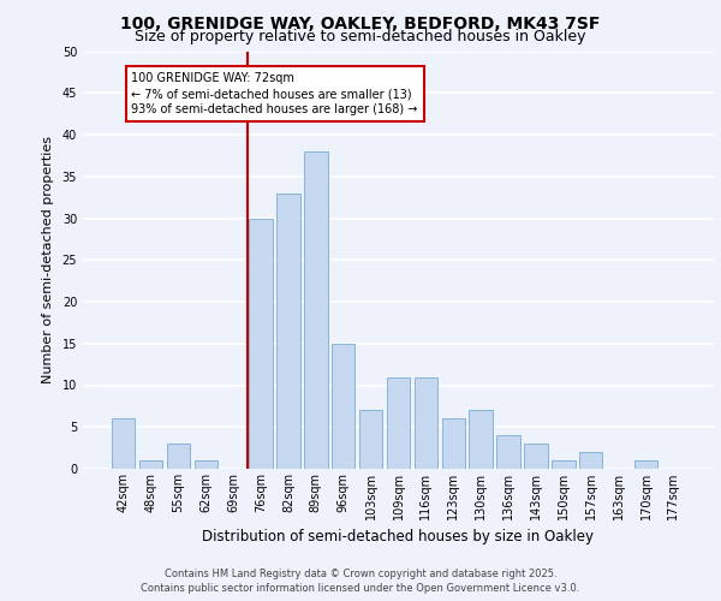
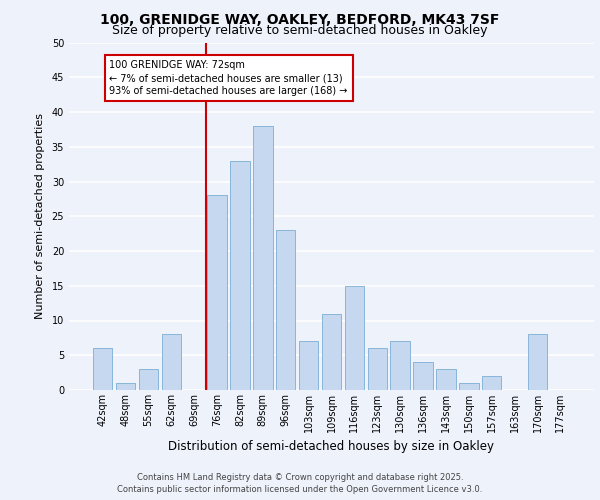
62sqm: 1 -> 8
76sqm: 30 -> 28
96sqm: 15 -> 23
116sqm: 11 -> 15
170sqm: 1 -> 8
